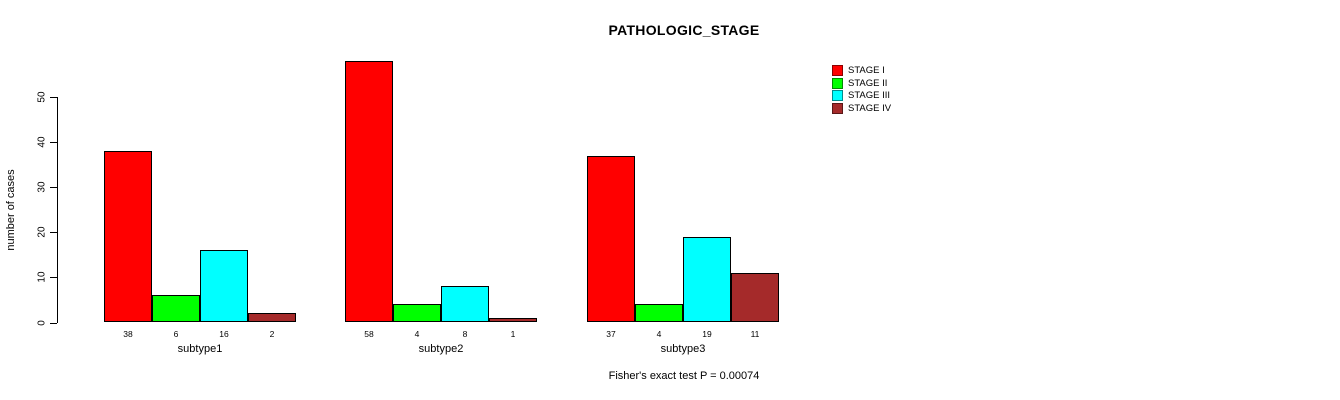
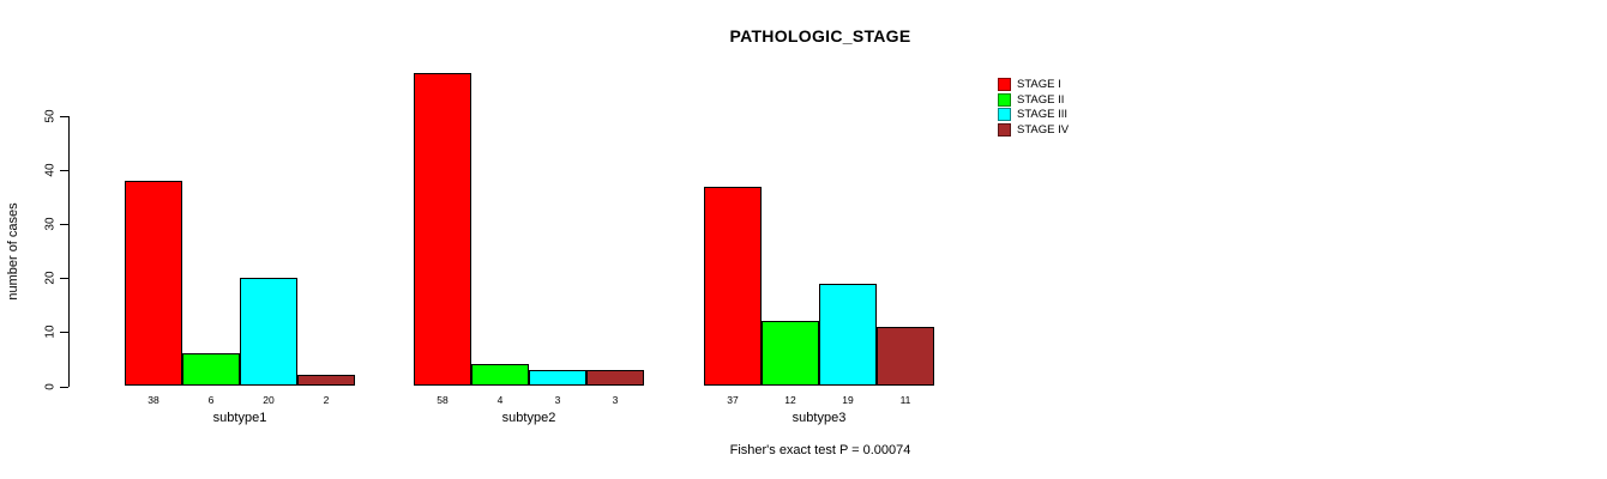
STAGE III/subtype1: 16 -> 20
STAGE III/subtype2: 8 -> 3
STAGE IV/subtype2: 1 -> 3
STAGE II/subtype3: 4 -> 12
